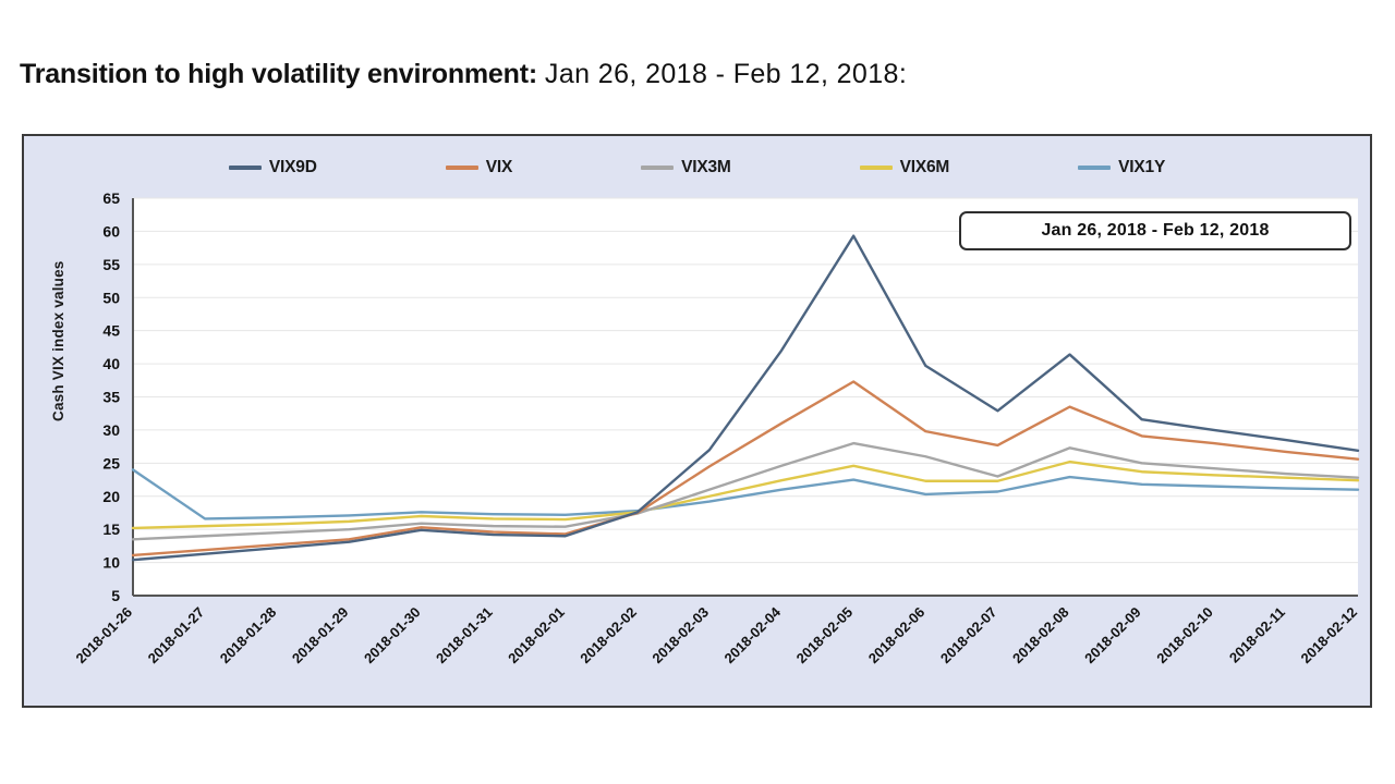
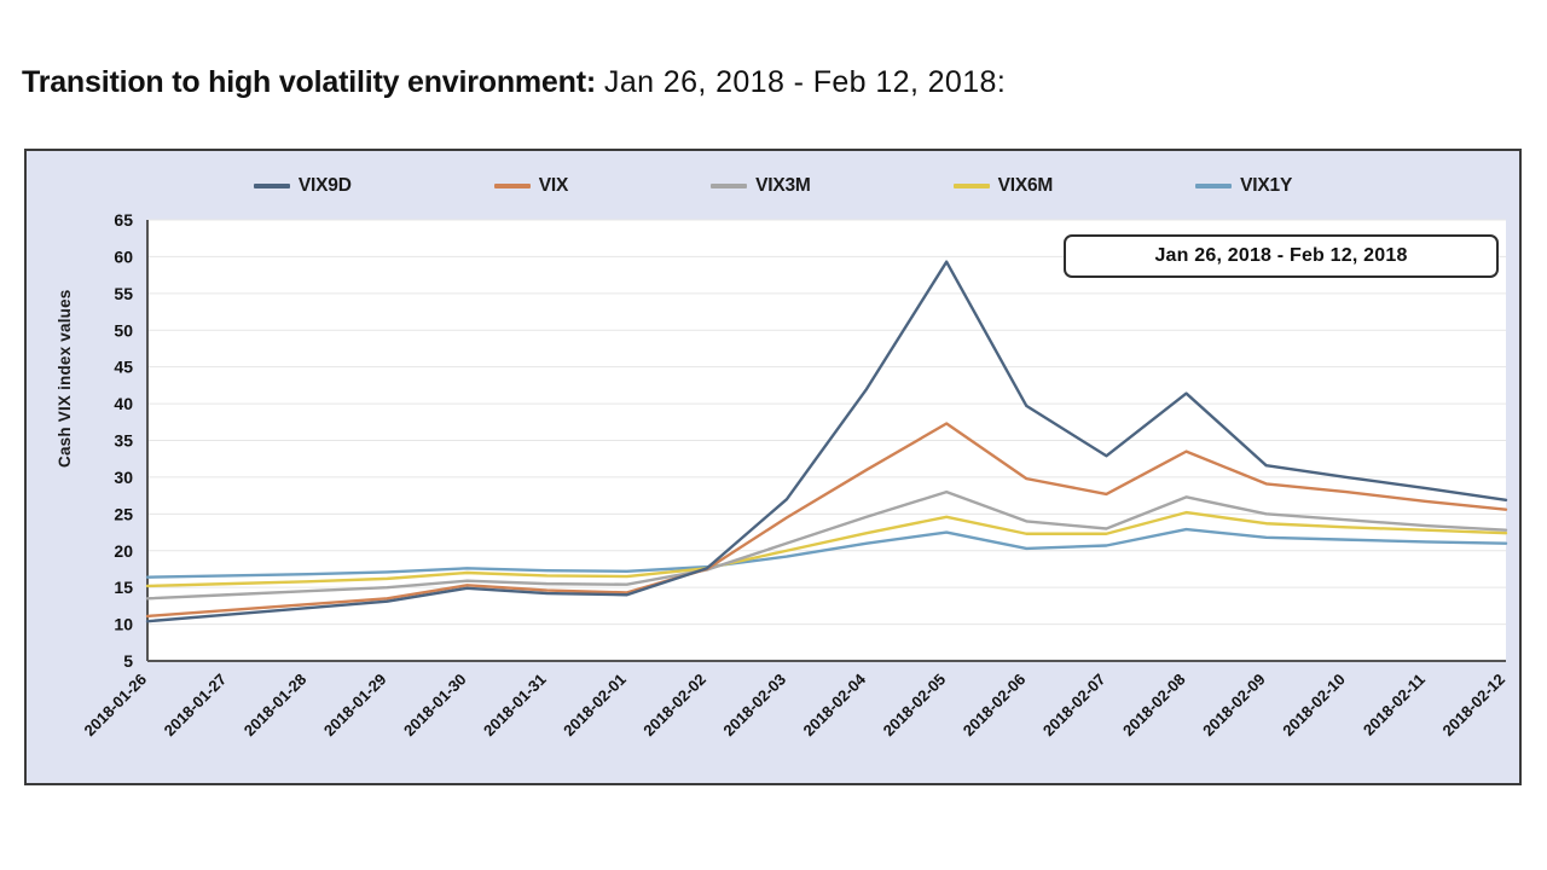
VIX1Y/2018-01-26: 24 -> 16
VIX3M/2018-02-06: 26 -> 24
